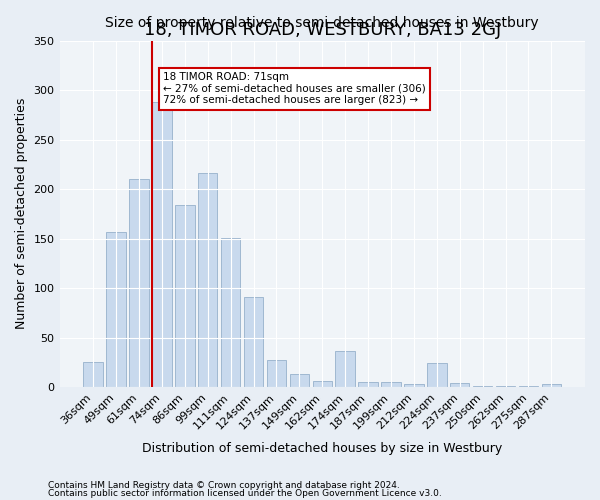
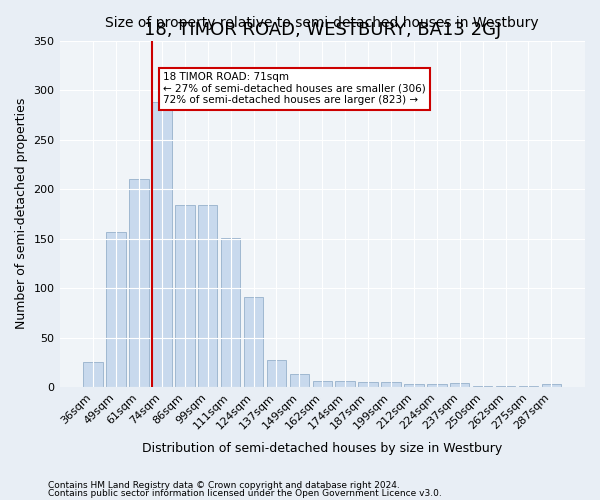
99sqm: 216 -> 184
174sqm: 36 -> 6
224sqm: 24 -> 3
